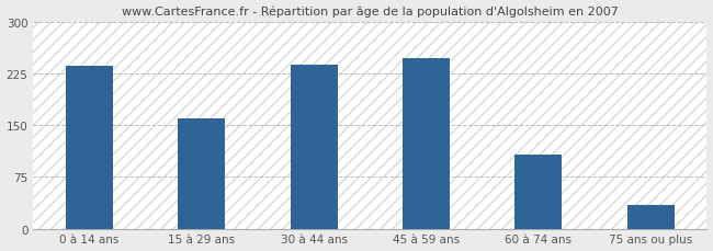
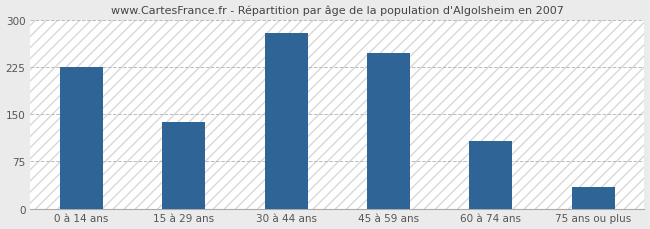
0 à 14 ans: 236 -> 226
15 à 29 ans: 160 -> 138
30 à 44 ans: 238 -> 280
